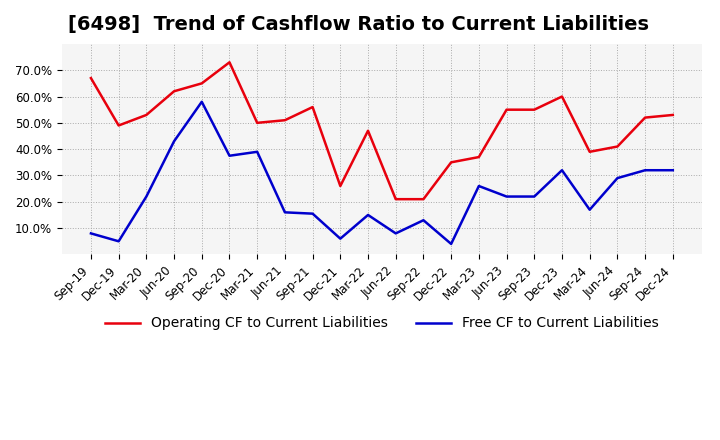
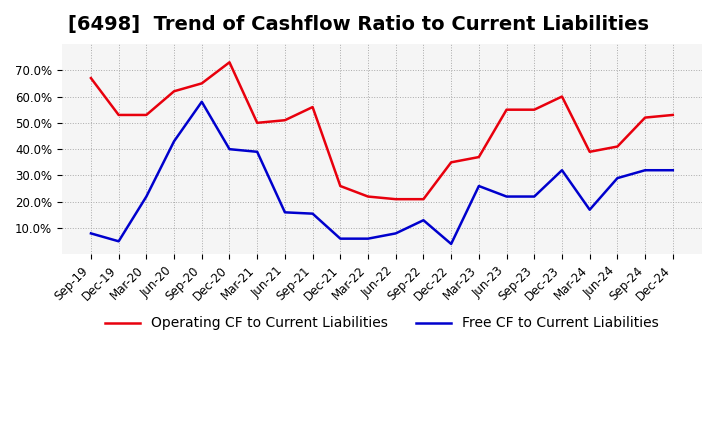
Operating CF to Current Liabilities/Dec-19: 49% -> 53%
Free CF to Current Liabilities/Dec-20: 37.5% -> 40.0%
Operating CF to Current Liabilities/Mar-22: 47% -> 22%
Free CF to Current Liabilities/Mar-22: 15.0% -> 6.0%
